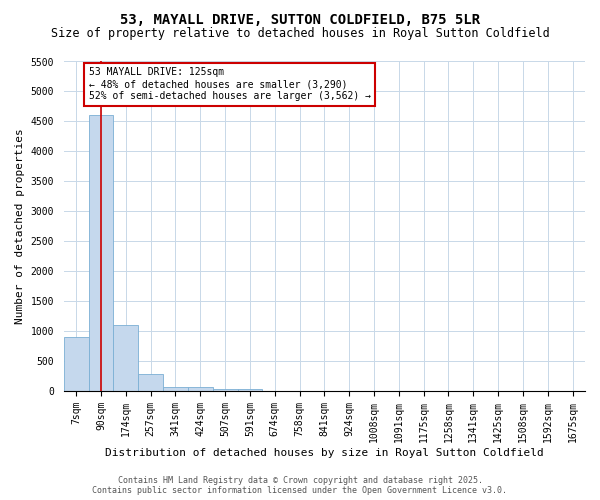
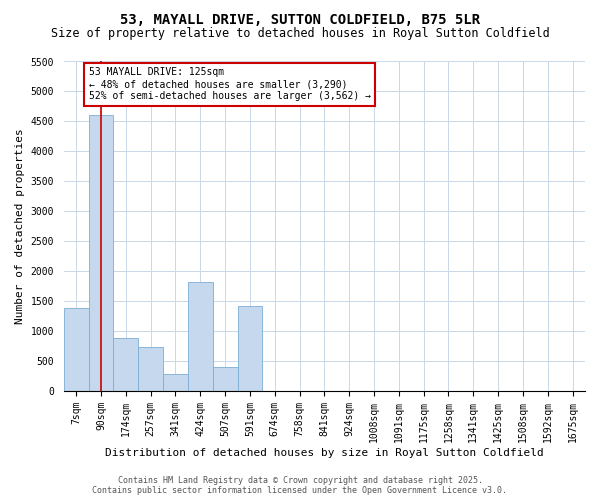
7sqm: 900 -> 1380
174sqm: 1100 -> 880
257sqm: 290 -> 740
341sqm: 80 -> 280
424sqm: 60 -> 1820
507sqm: 40 -> 400
591sqm: 30 -> 1420
